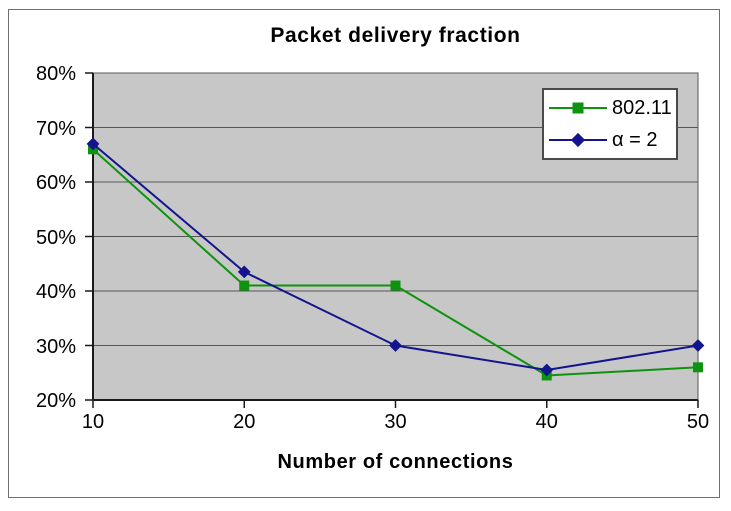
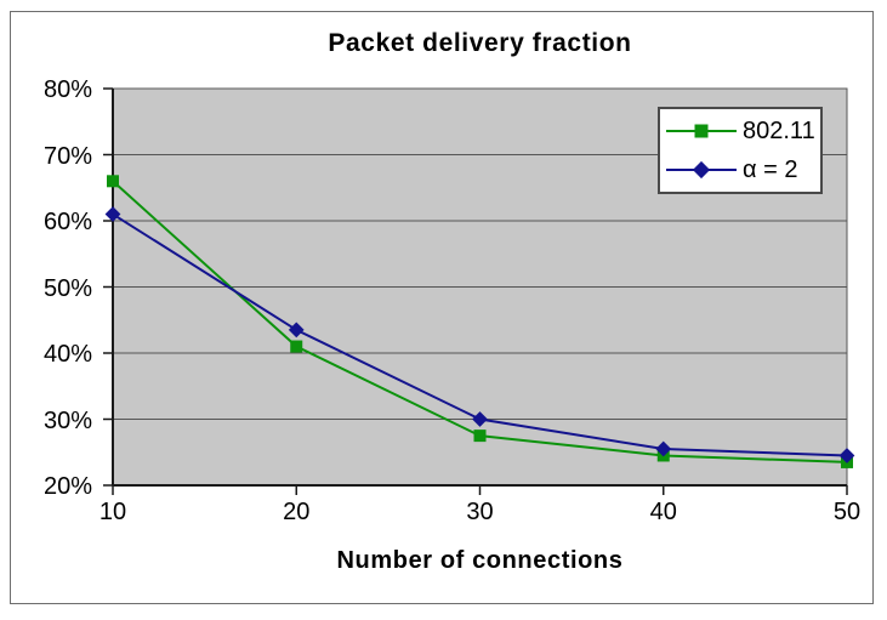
α = 2/10: 67% -> 61%
802.11/30: 41% -> 28%
802.11/50: 26% -> 24%
α = 2/50: 30% -> 24%
